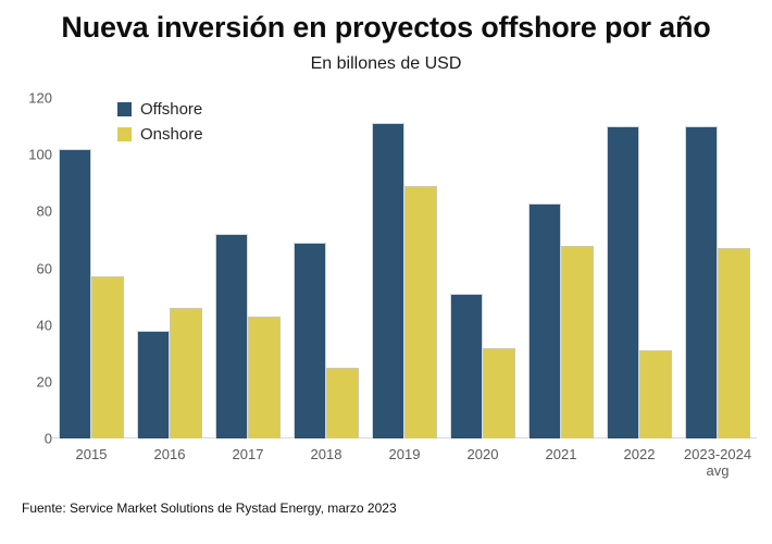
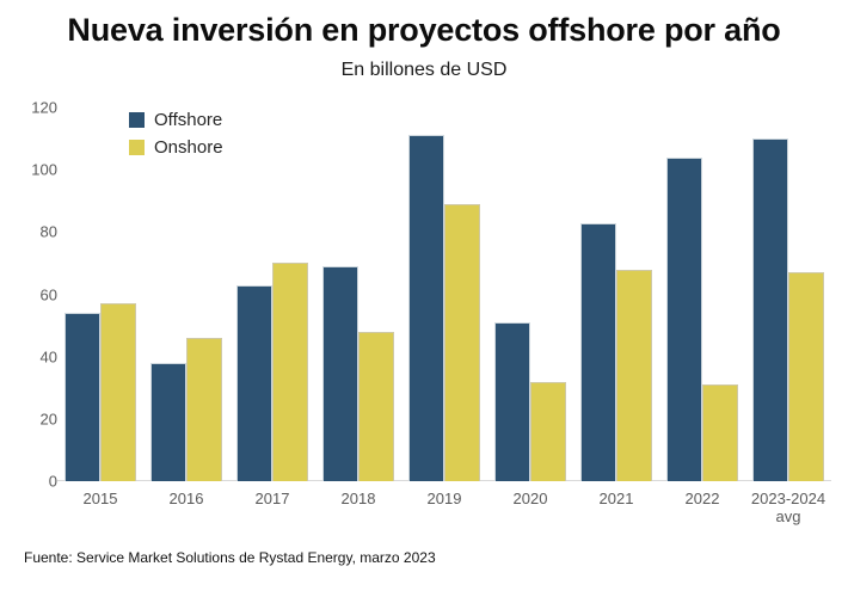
Offshore/2015: 102 -> 54
Offshore/2017: 72 -> 63
Onshore/2017: 43 -> 70
Onshore/2018: 25 -> 48
Offshore/2022: 110 -> 104
